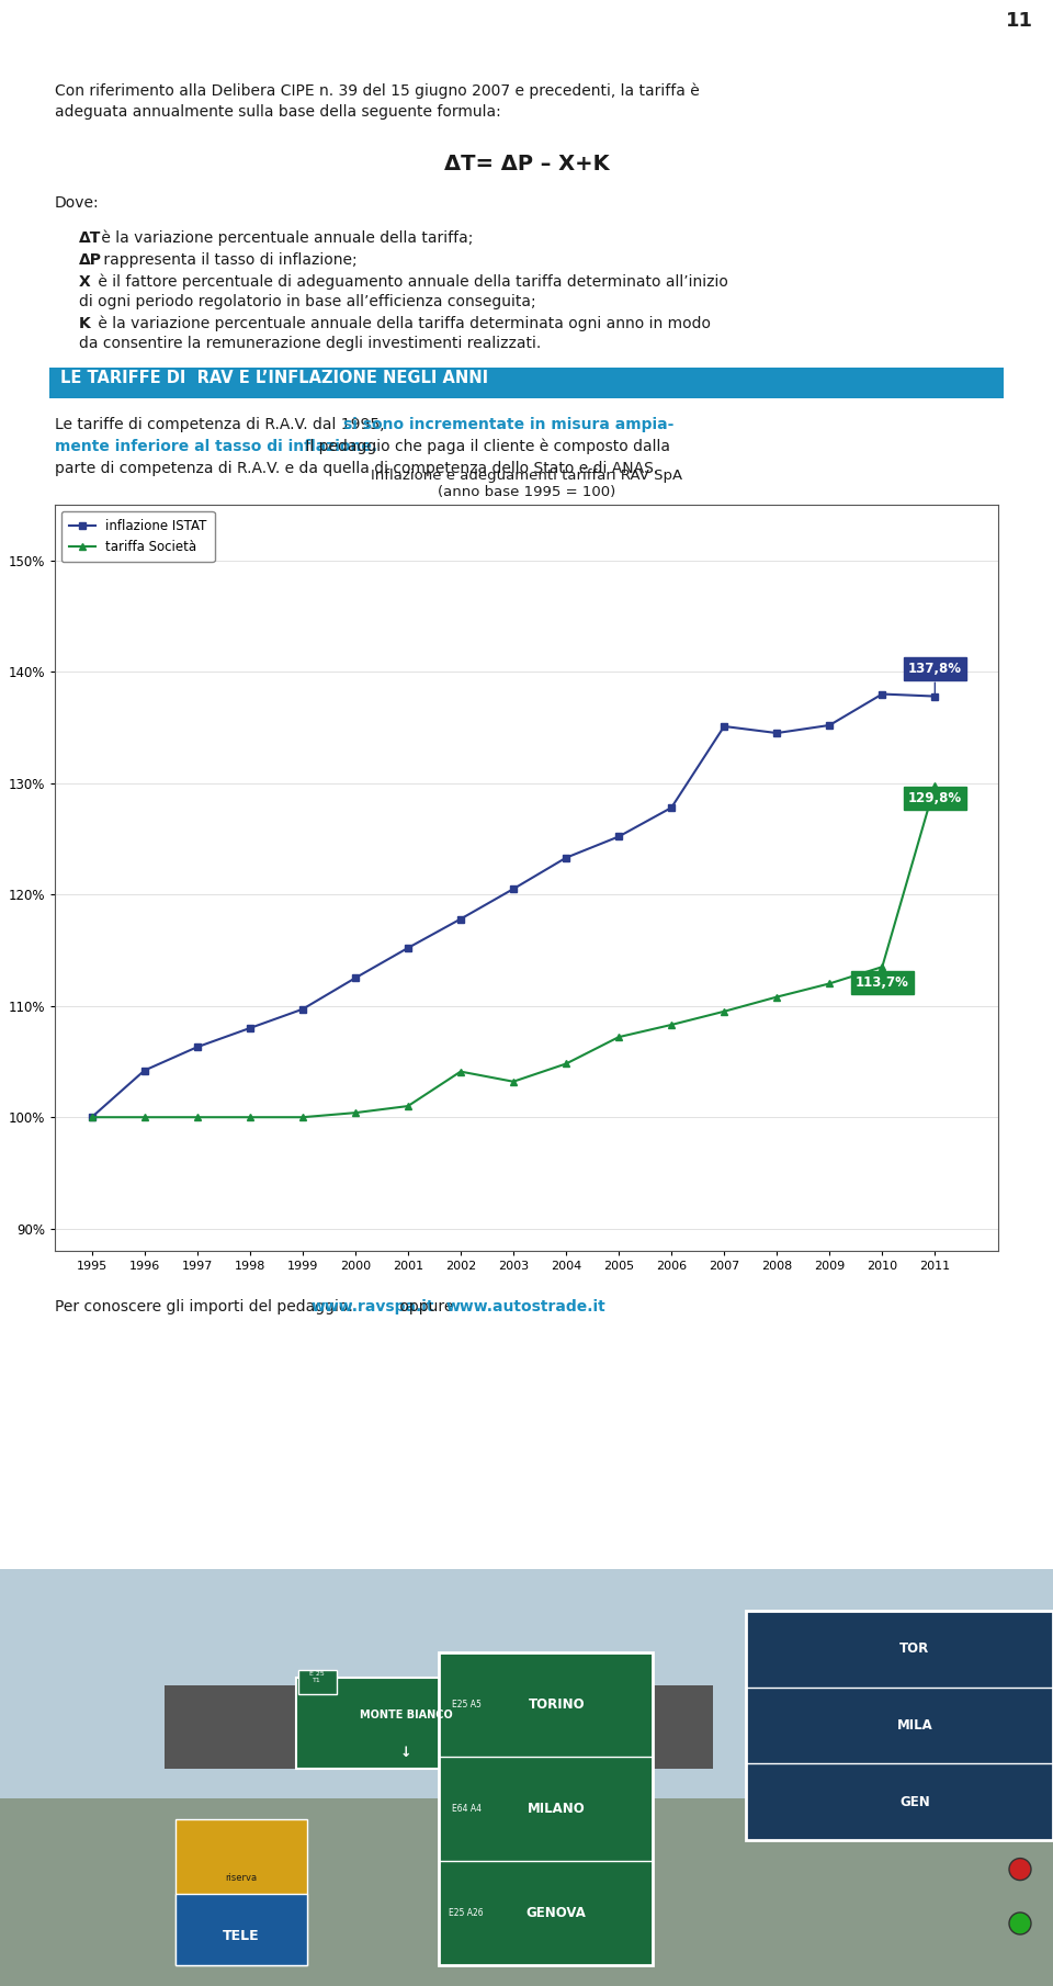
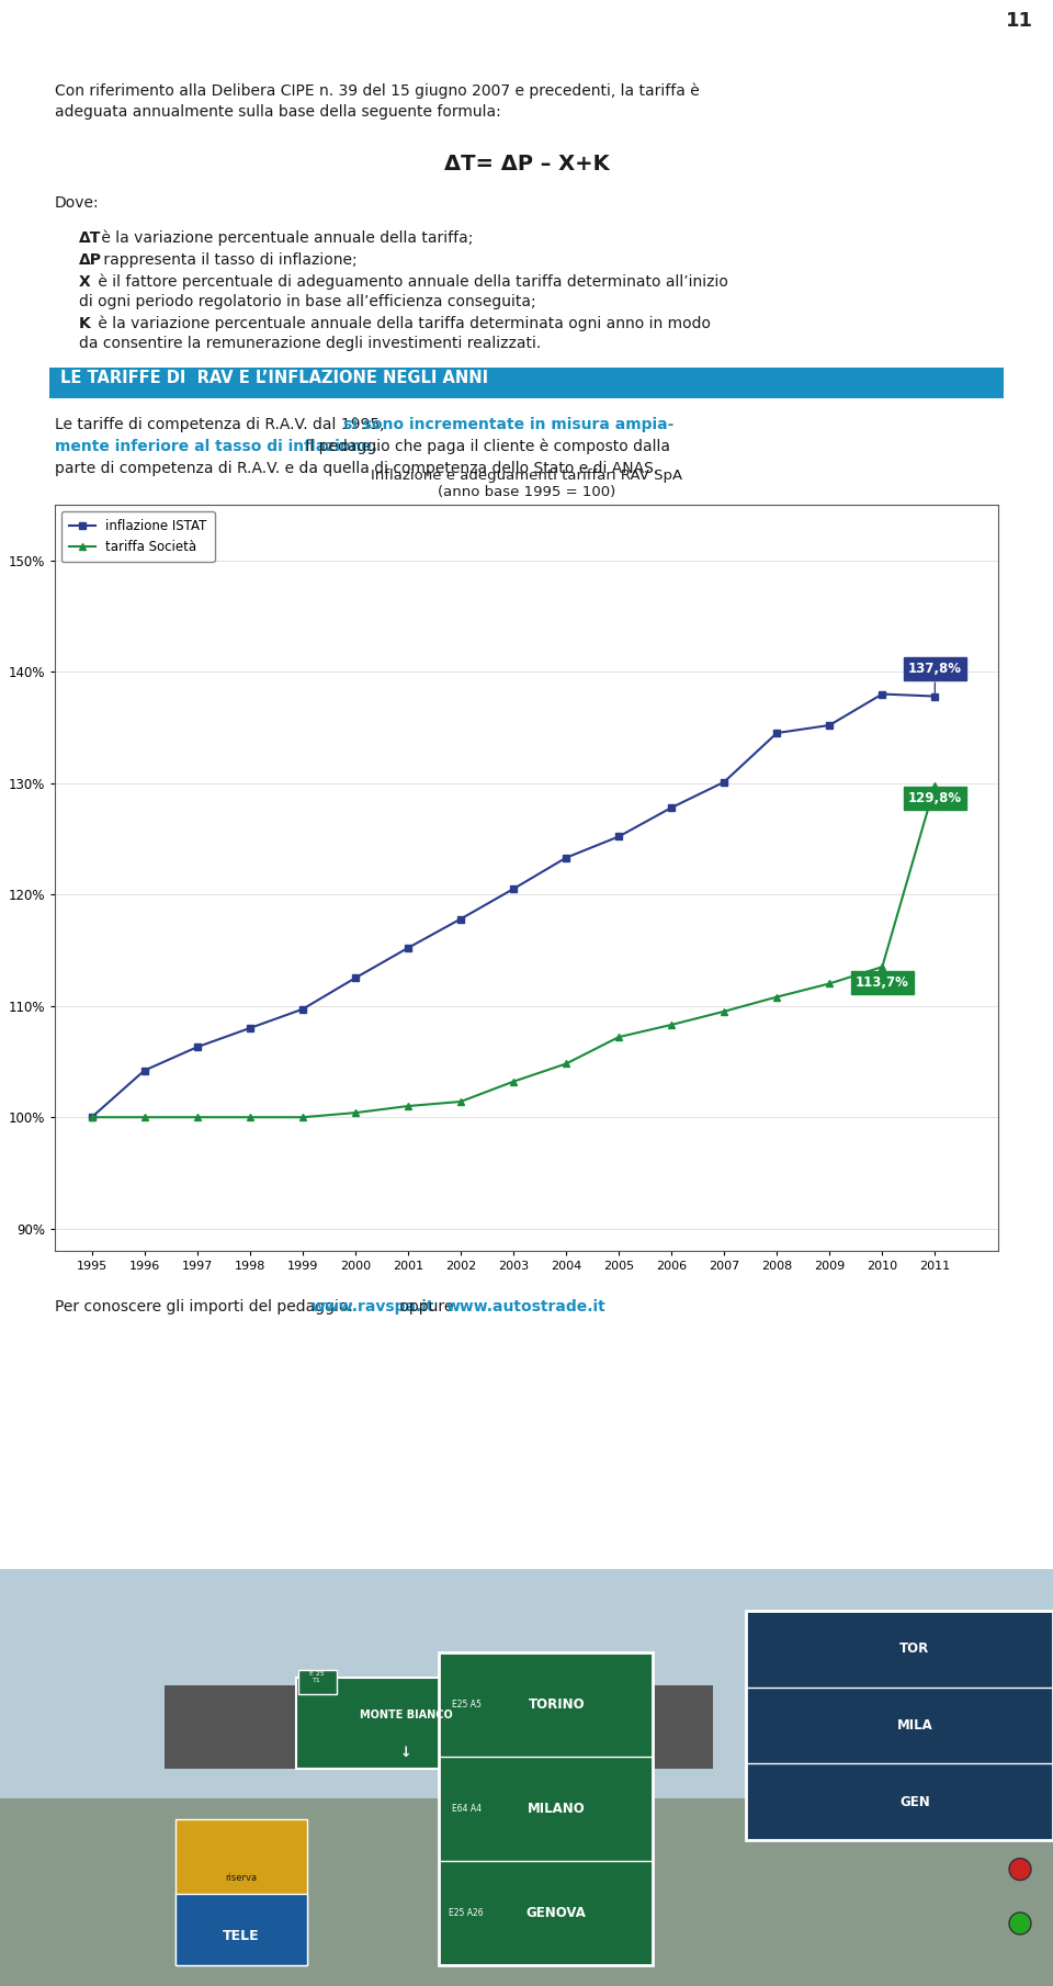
tariffa Società/2002: 104.1% -> 101.4%
inflazione ISTAT/2007: 135.1% -> 130.1%
